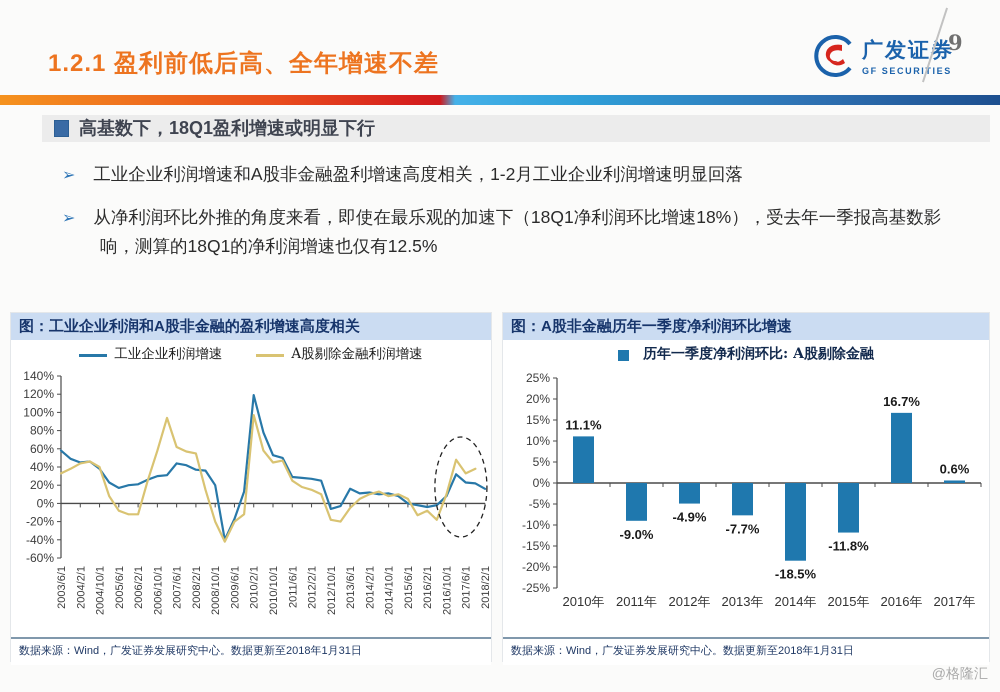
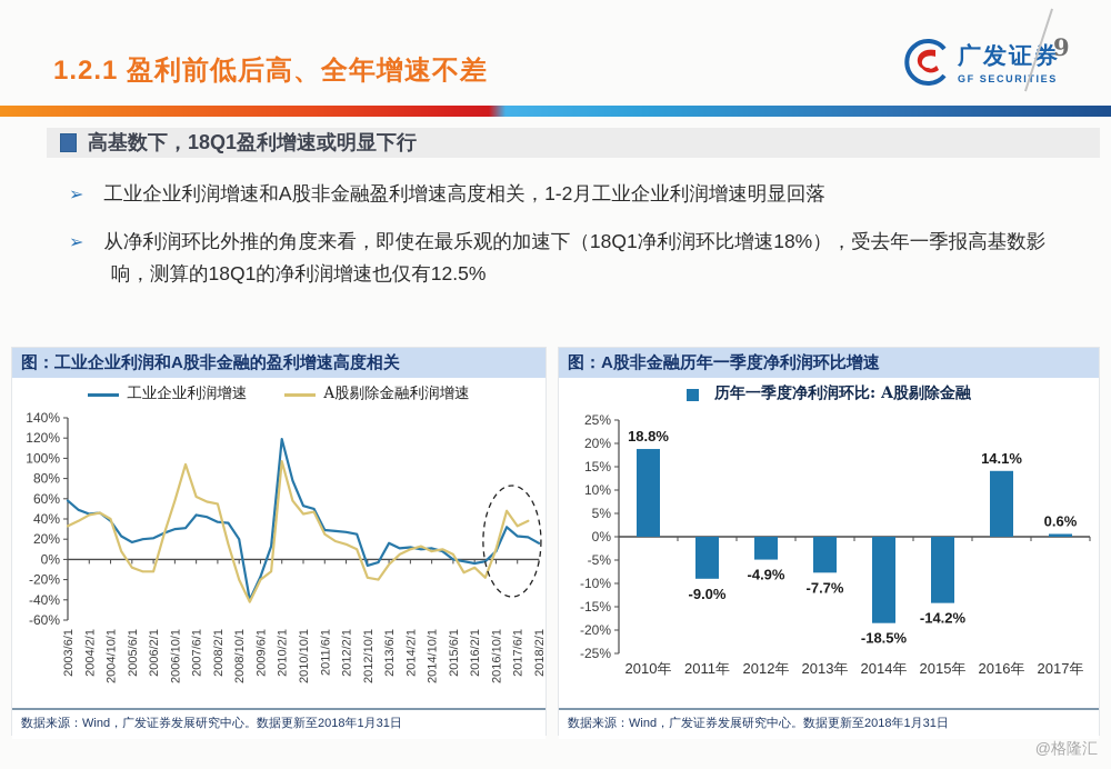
图：A股非金融历年一季度净利润环比增速/2010年: 11.1% -> 18.8%
图：A股非金融历年一季度净利润环比增速/2015年: -11.8% -> -14.2%
图：A股非金融历年一季度净利润环比增速/2016年: 16.7% -> 14.1%
